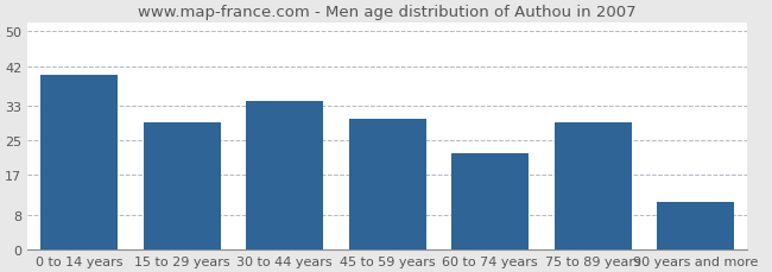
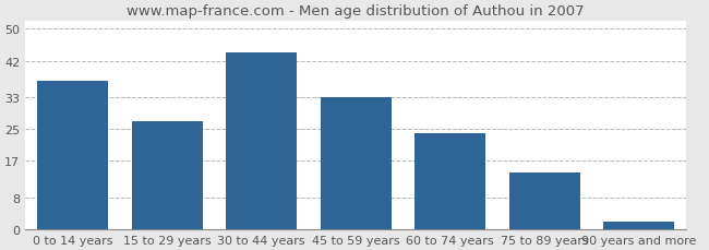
0 to 14 years: 40 -> 37
15 to 29 years: 29 -> 27
30 to 44 years: 34 -> 44
45 to 59 years: 30 -> 33
60 to 74 years: 22 -> 24
75 to 89 years: 29 -> 14
90 years and more: 11 -> 2
